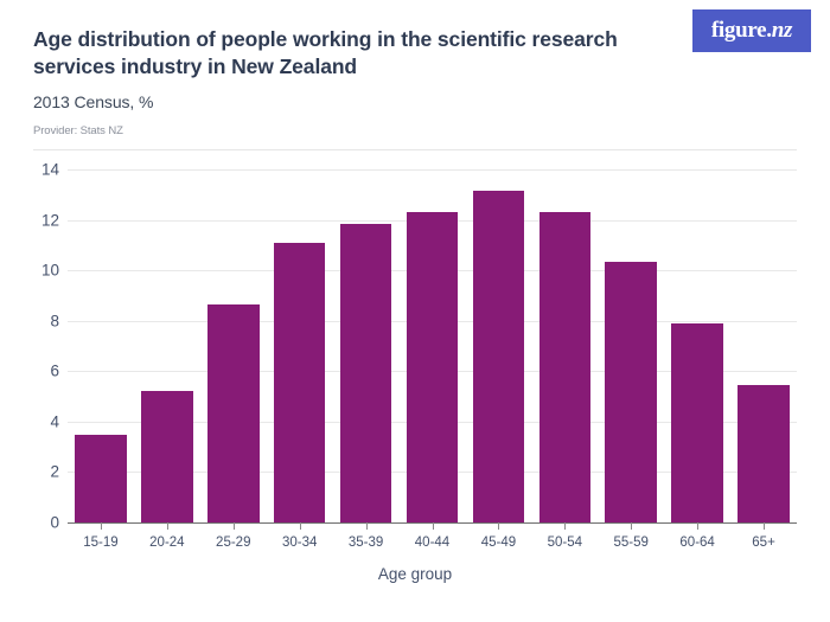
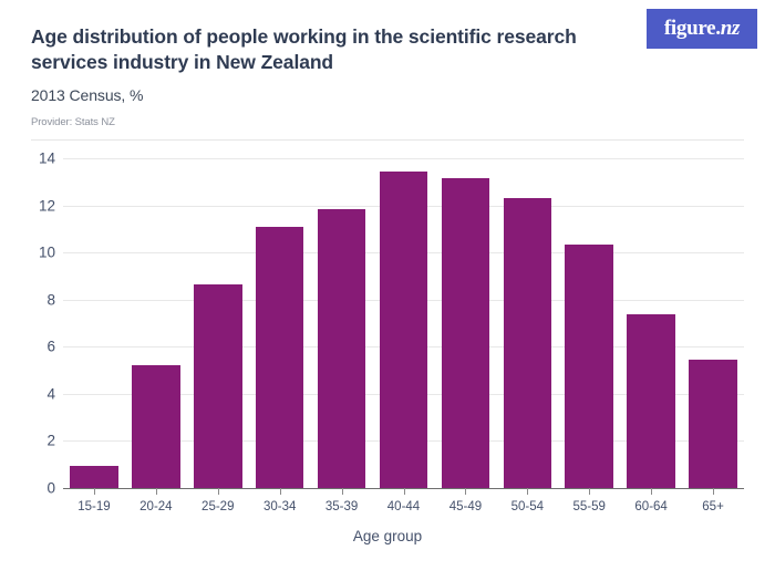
15-19: 3.5 -> 0.9
40-44: 12.3 -> 13.4
60-64: 7.9 -> 7.4
